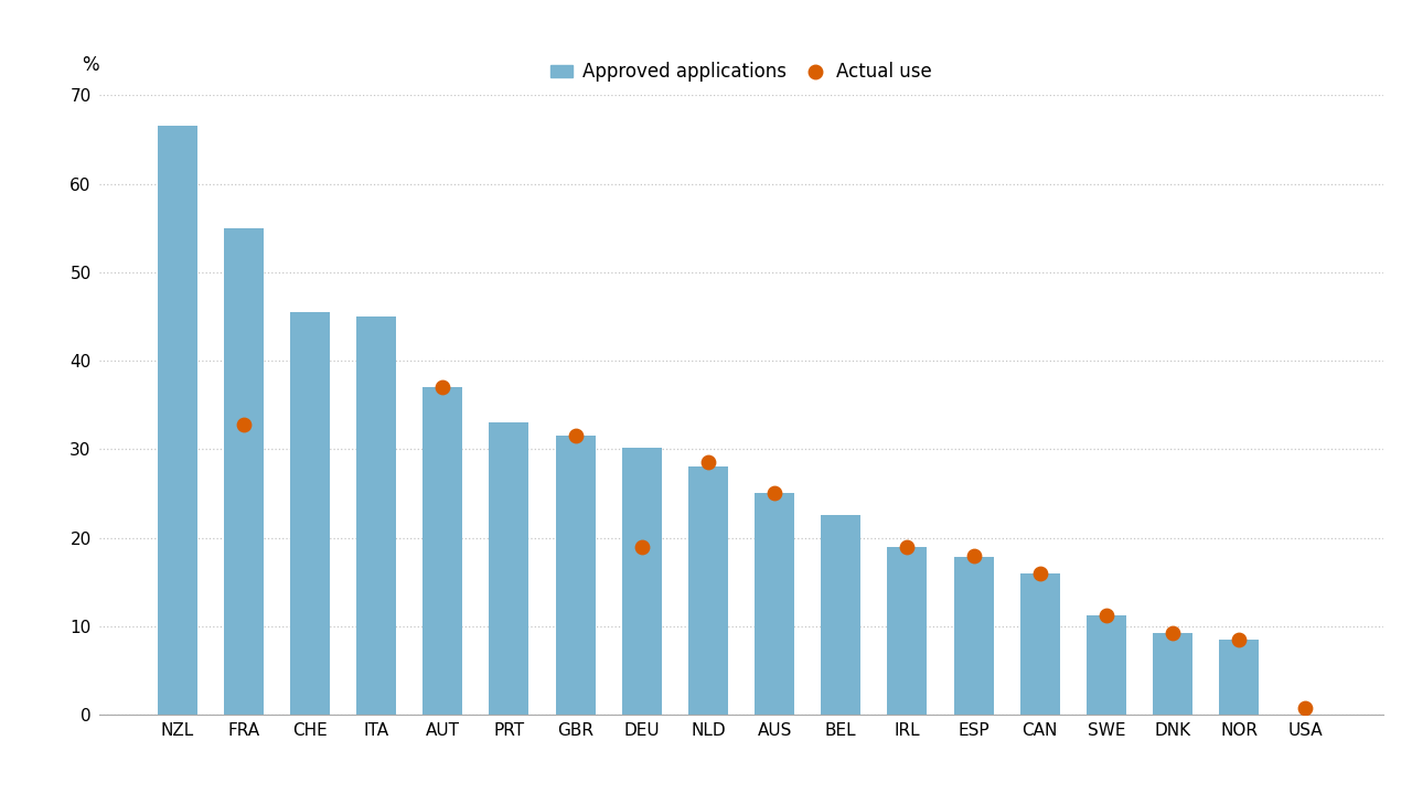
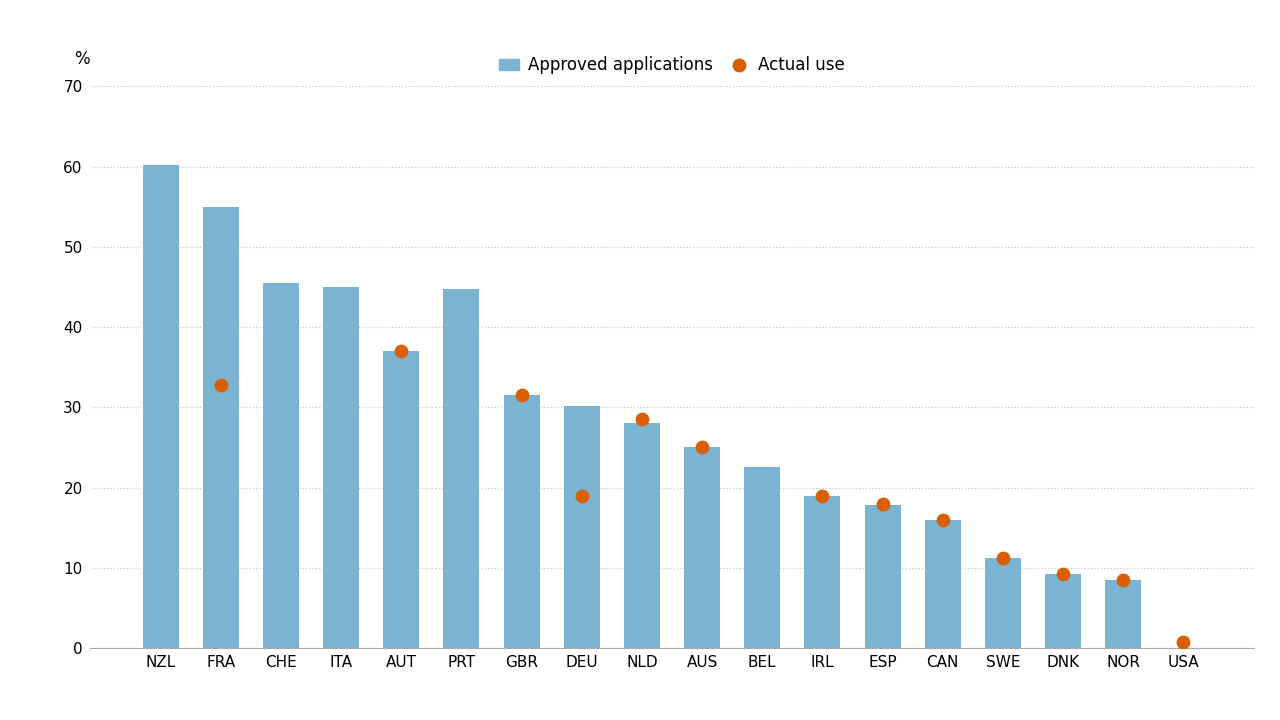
Approved applications/NZL: 66.5 -> 60.2
Approved applications/PRT: 33.0 -> 44.8
